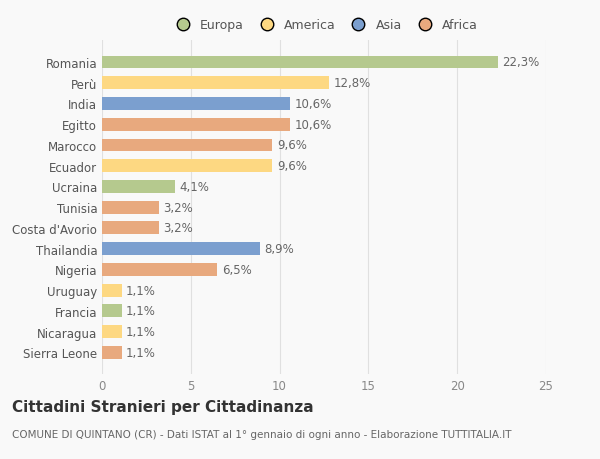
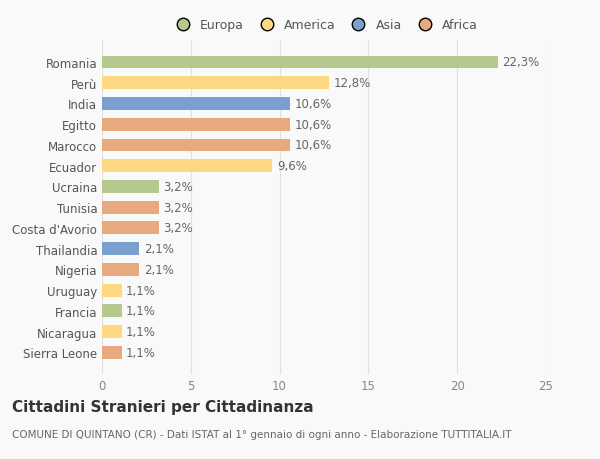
Marocco: 9,6% -> 10,6%
Ucraina: 4,1% -> 3,2%
Thailandia: 8,9% -> 2,1%
Nigeria: 6,5% -> 2,1%
